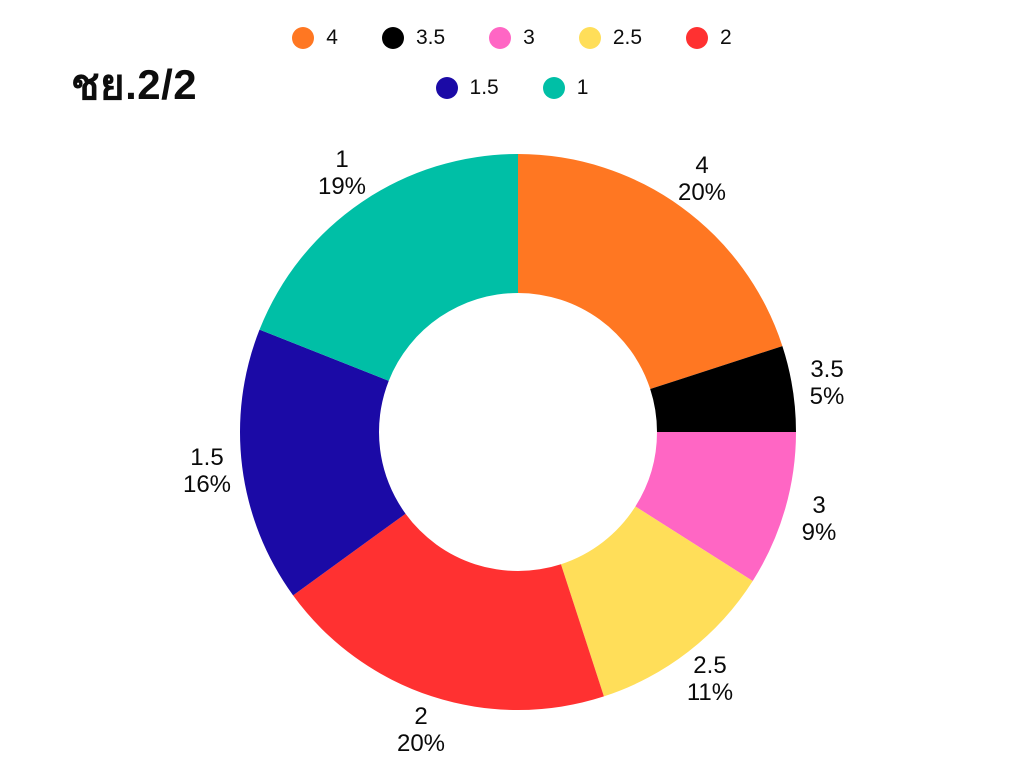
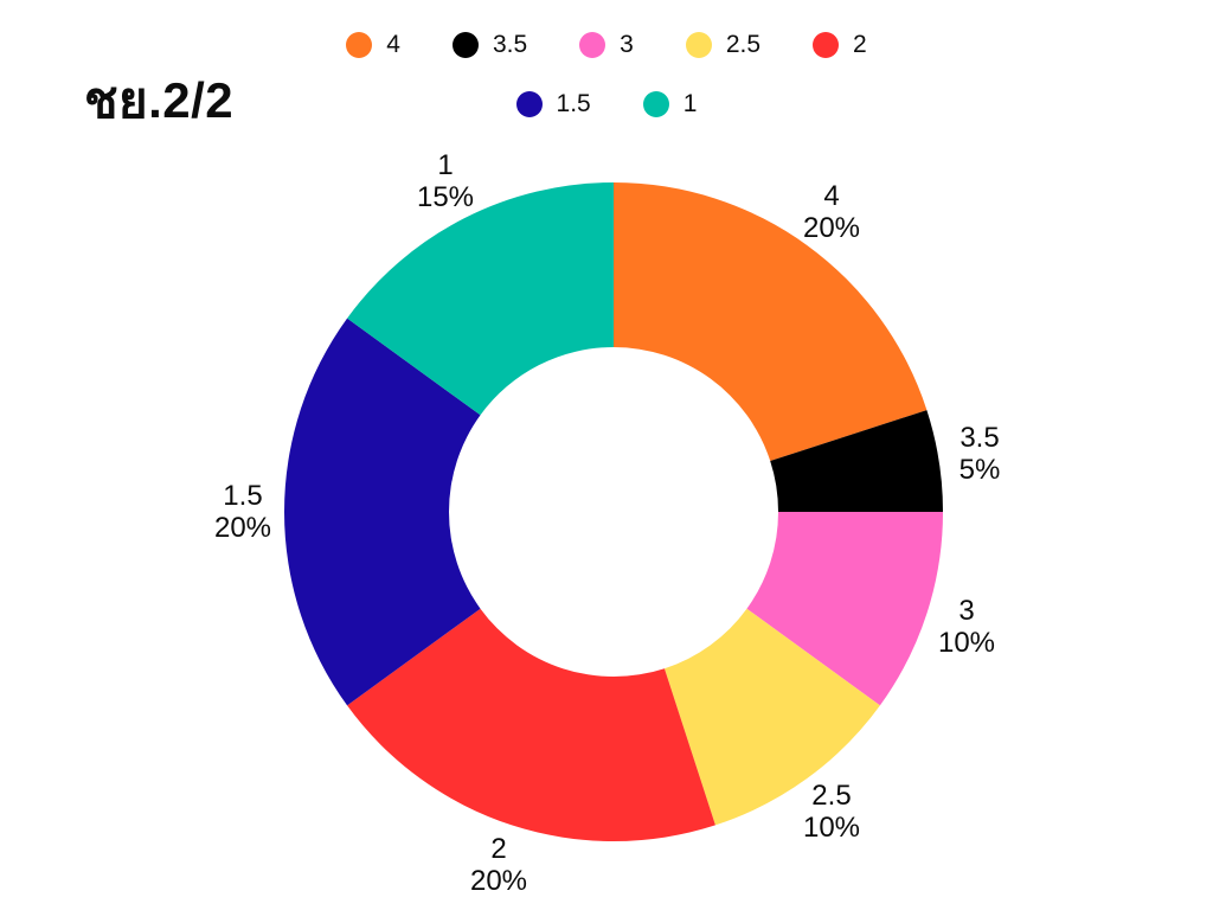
3: 9% -> 10%
2.5: 11% -> 10%
1.5: 16% -> 20%
1: 19% -> 15%
